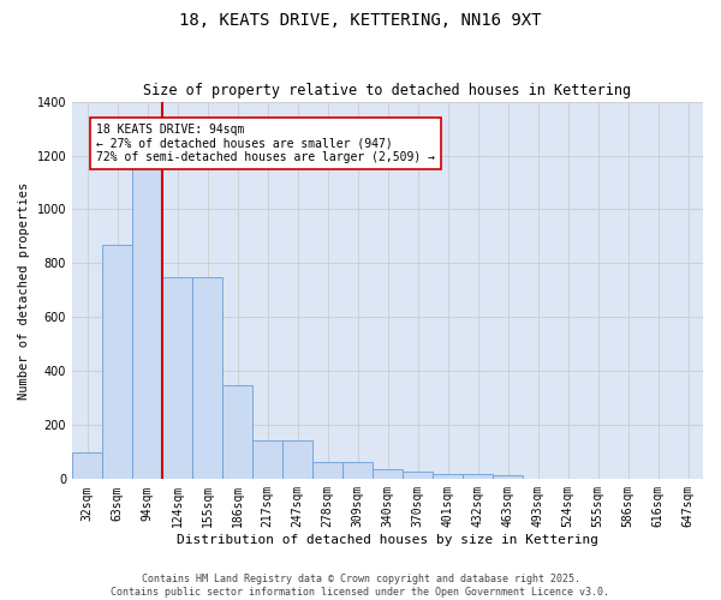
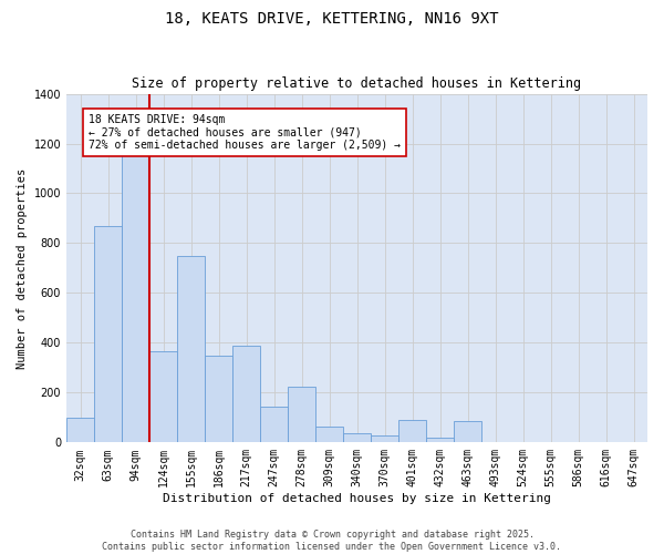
124sqm: 750 -> 365
217sqm: 145 -> 390
278sqm: 65 -> 225
401sqm: 20 -> 90
463sqm: 15 -> 85
